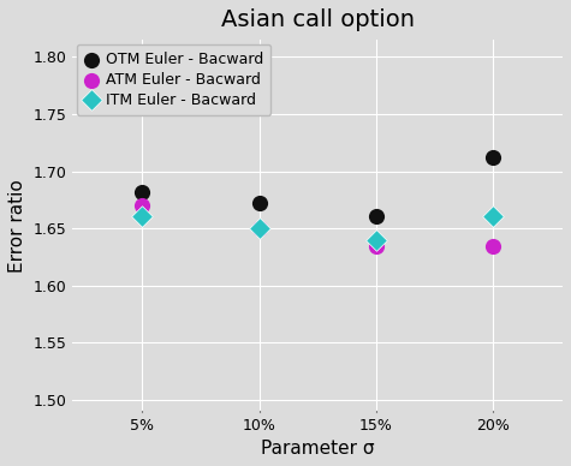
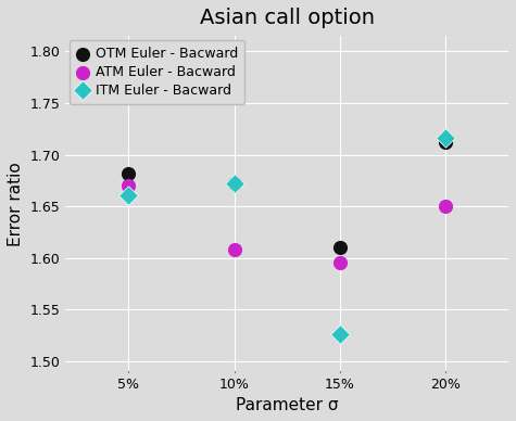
ITM Euler - Bacward/10%: 1.650 -> 1.672
ATM Euler - Bacward/10%: 1.650 -> 1.608
ITM Euler - Bacward/15%: 1.640 -> 1.526
ATM Euler - Bacward/15%: 1.634 -> 1.596
OTM Euler - Bacward/15%: 1.661 -> 1.610
ITM Euler - Bacward/20%: 1.661 -> 1.716
ATM Euler - Bacward/20%: 1.634 -> 1.650
